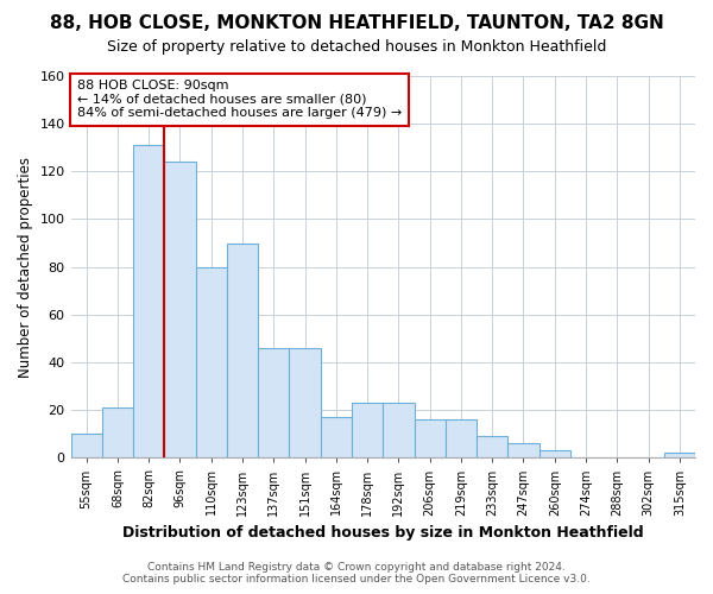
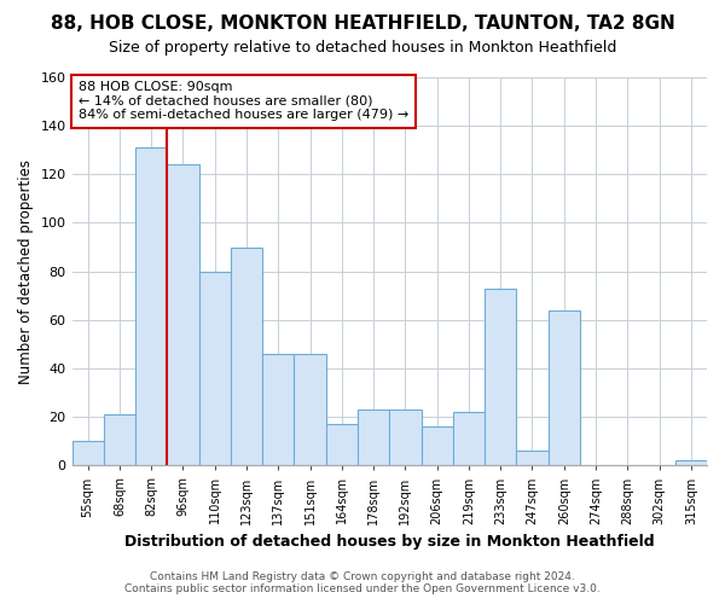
219sqm: 16 -> 22
233sqm: 9 -> 73
260sqm: 3 -> 64
